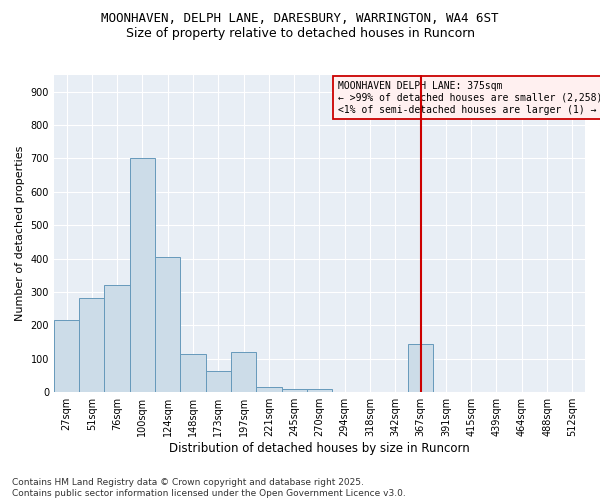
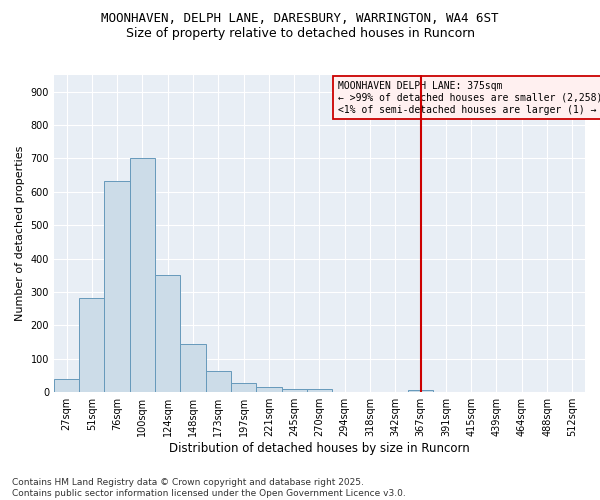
27sqm: 215 -> 40
76sqm: 320 -> 632
124sqm: 405 -> 350
148sqm: 115 -> 145
197sqm: 120 -> 28
367sqm: 145 -> 8
